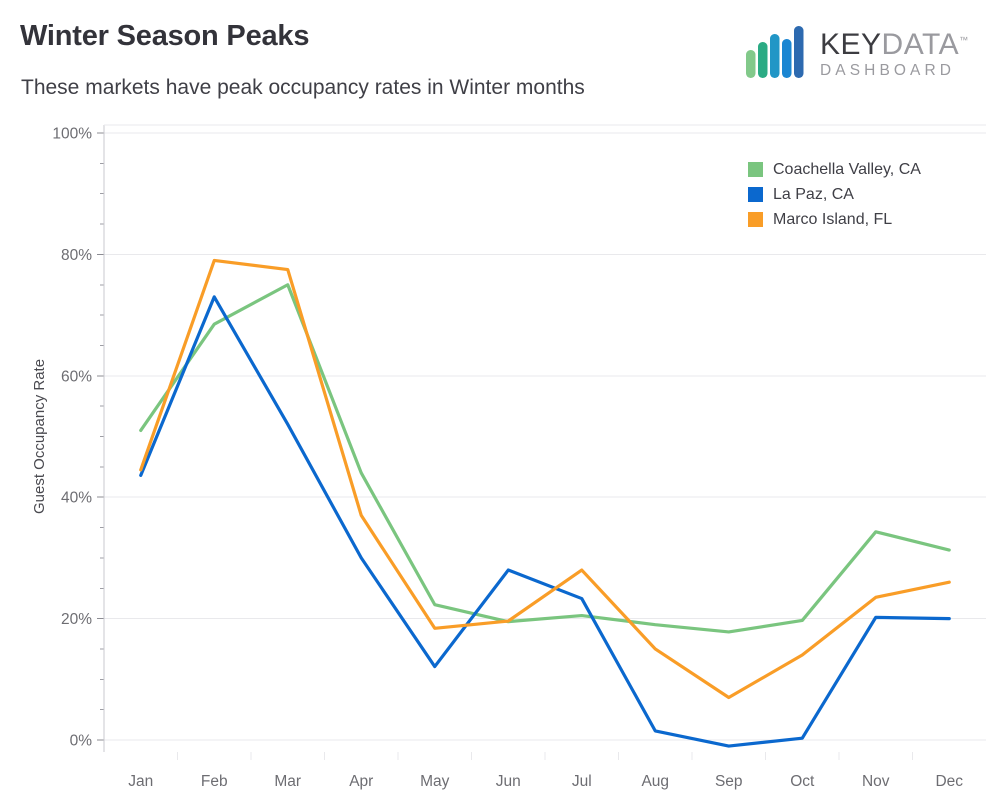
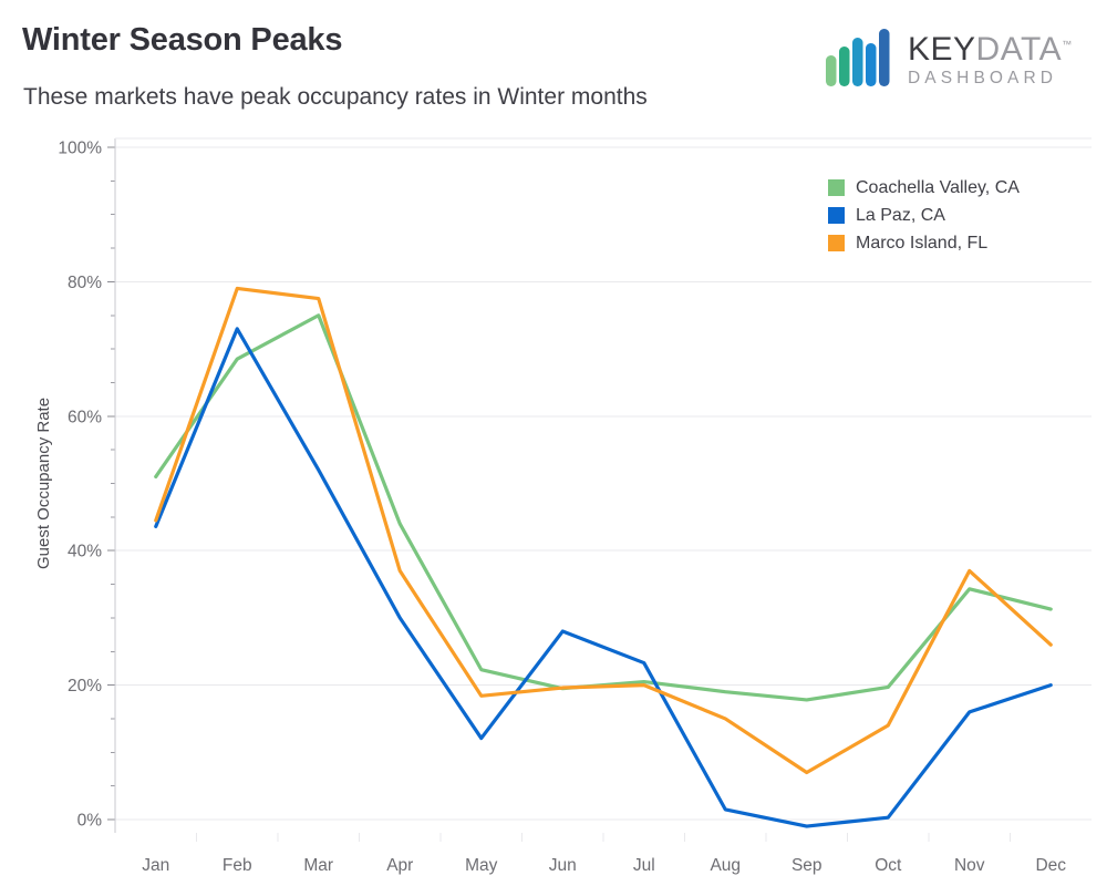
Marco Island, FL/Jul: 28% -> 20%
La Paz, CA/Nov: 20% -> 16%
Marco Island, FL/Nov: 24% -> 37%
